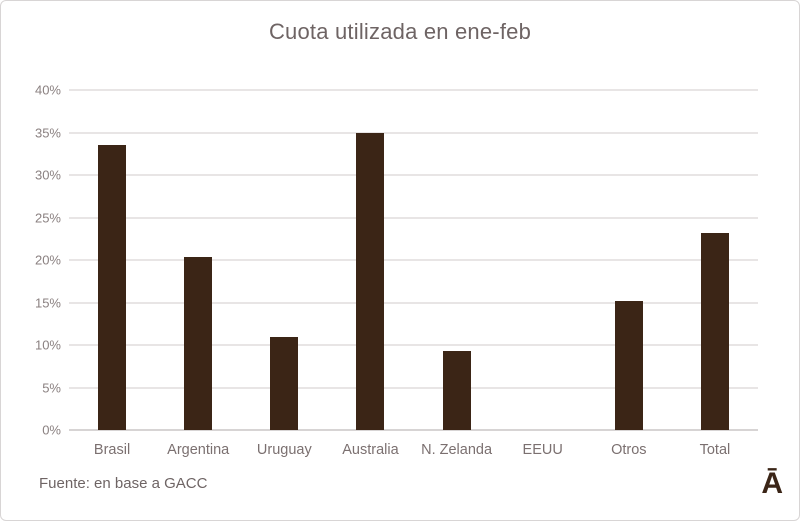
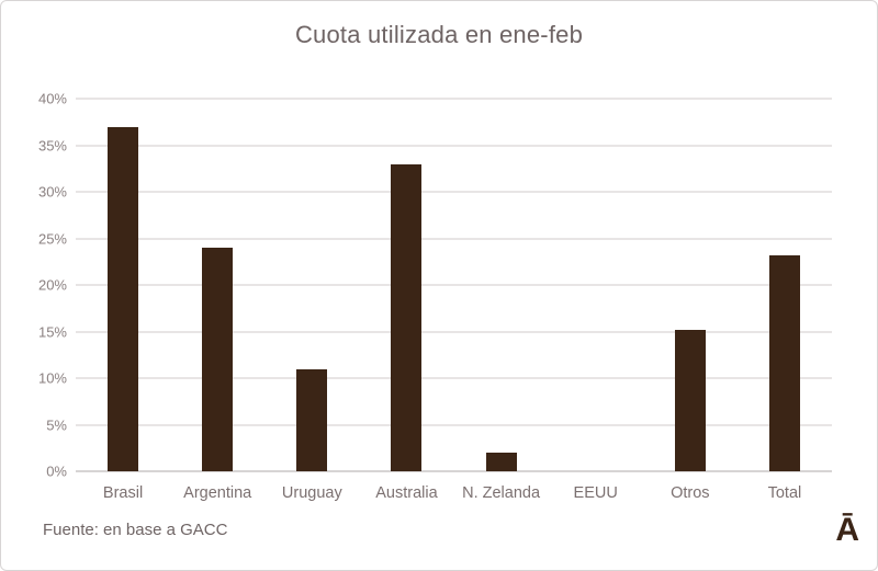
Brasil: 34% -> 37%
Argentina: 20% -> 24%
Australia: 35% -> 33%
N. Zelanda: 9% -> 2%
